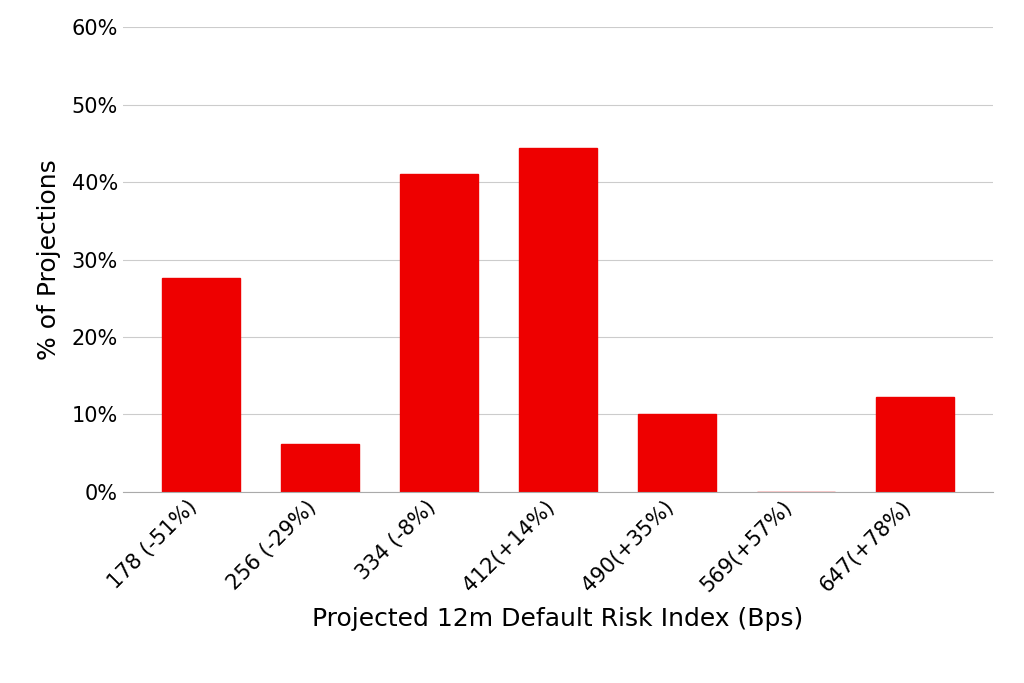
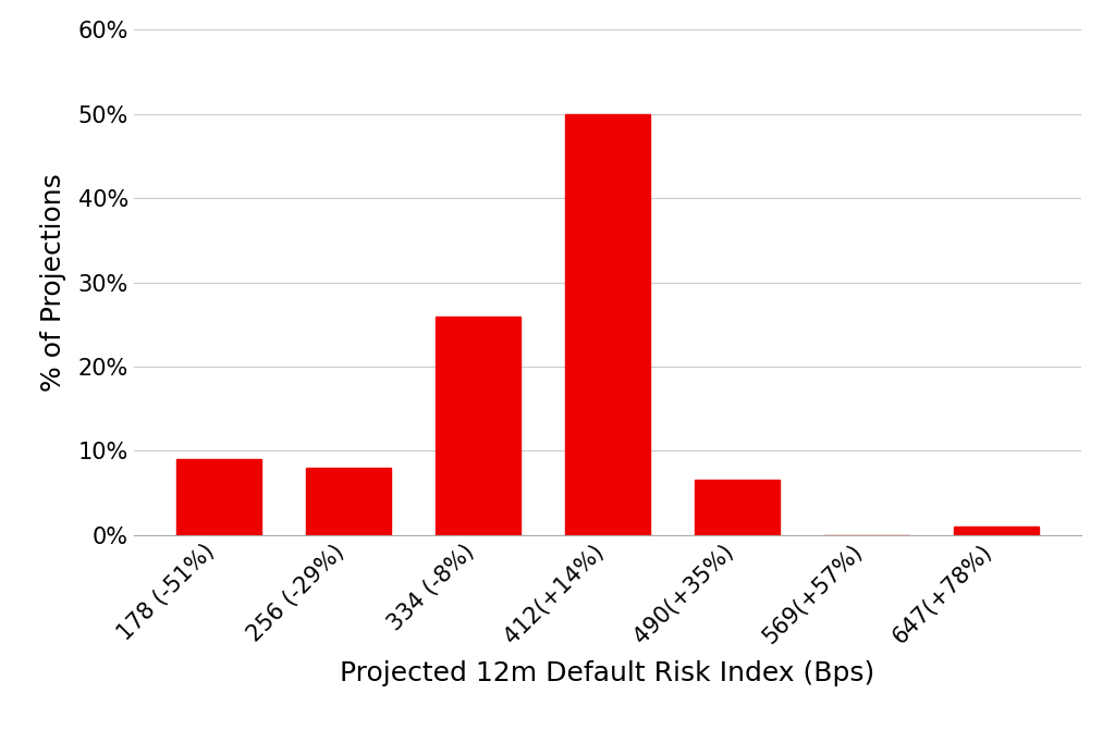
178 (-51%): 27.6% -> 9.0%
256 (-29%): 6.2% -> 8.0%
334 (-8%): 41.0% -> 26.0%
412(+14%): 44.4% -> 50.0%
490(+35%): 10.0% -> 6.5%
647(+78%): 12.2% -> 1.0%
